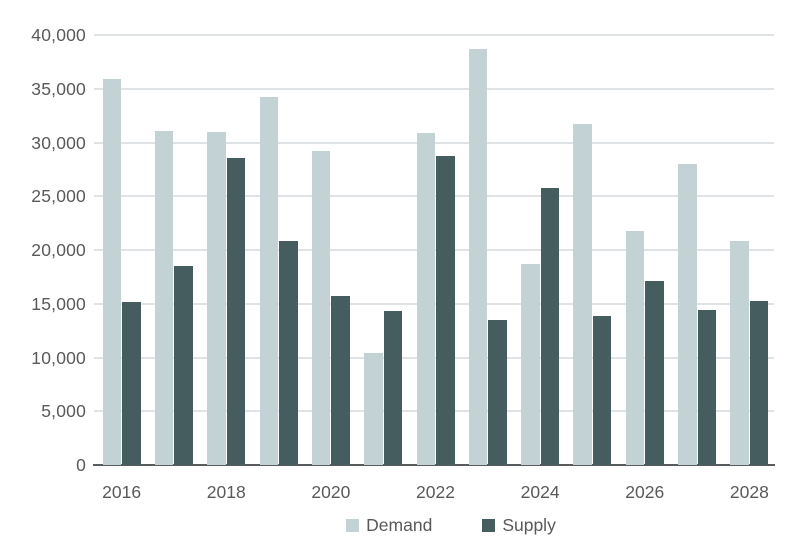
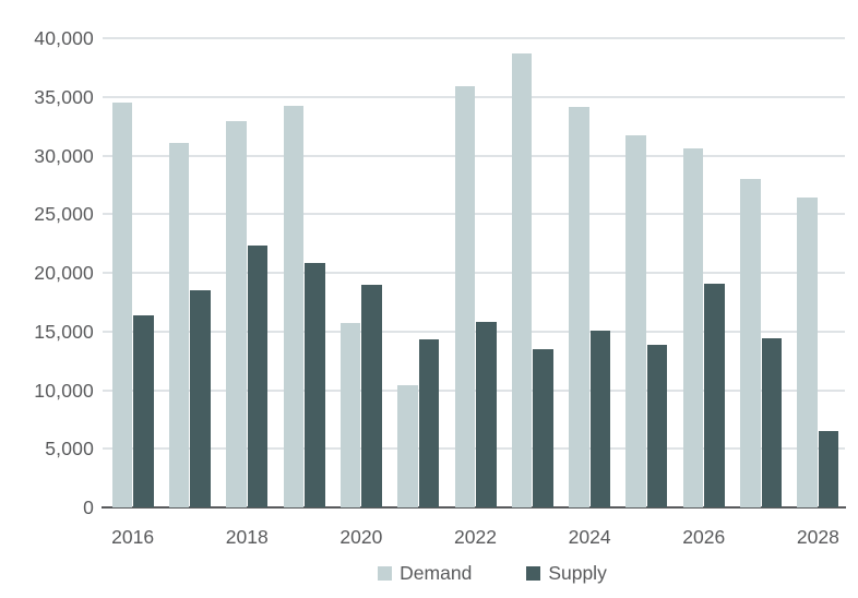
Demand/2016: 35900 -> 34500
Supply/2016: 15200 -> 16400
Demand/2018: 31000 -> 32900
Supply/2018: 28600 -> 22300
Demand/2020: 29200 -> 15700
Supply/2020: 15700 -> 19000
Demand/2022: 30900 -> 35900
Supply/2022: 28700 -> 15800
Demand/2024: 18700 -> 34100
Supply/2024: 25800 -> 15100
Demand/2026: 21800 -> 30600
Supply/2026: 17100 -> 19100
Demand/2028: 20800 -> 26400
Supply/2028: 15300 -> 6500
